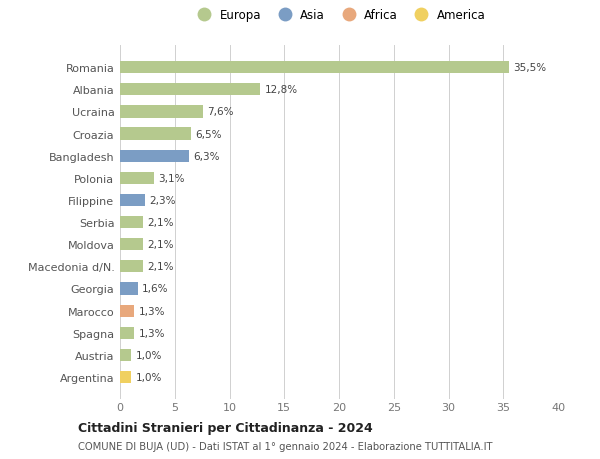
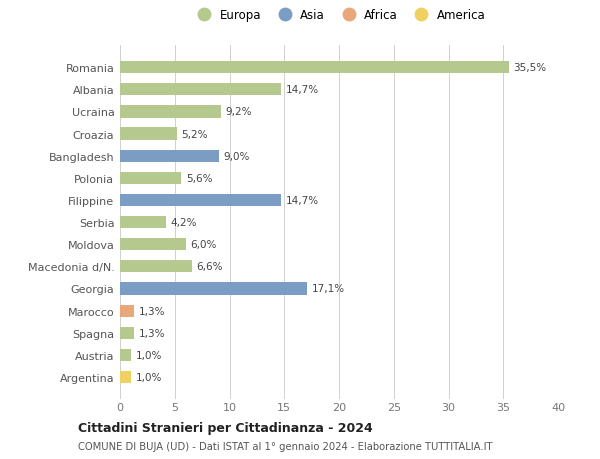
Albania: 12,8% -> 14,7%
Ucraina: 7,6% -> 9,2%
Croazia: 6,5% -> 5,2%
Bangladesh: 6,3% -> 9,0%
Polonia: 3,1% -> 5,6%
Filippine: 2,3% -> 14,7%
Serbia: 2,1% -> 4,2%
Moldova: 2,1% -> 6,0%
Macedonia d/N.: 2,1% -> 6,6%
Georgia: 1,6% -> 17,1%
